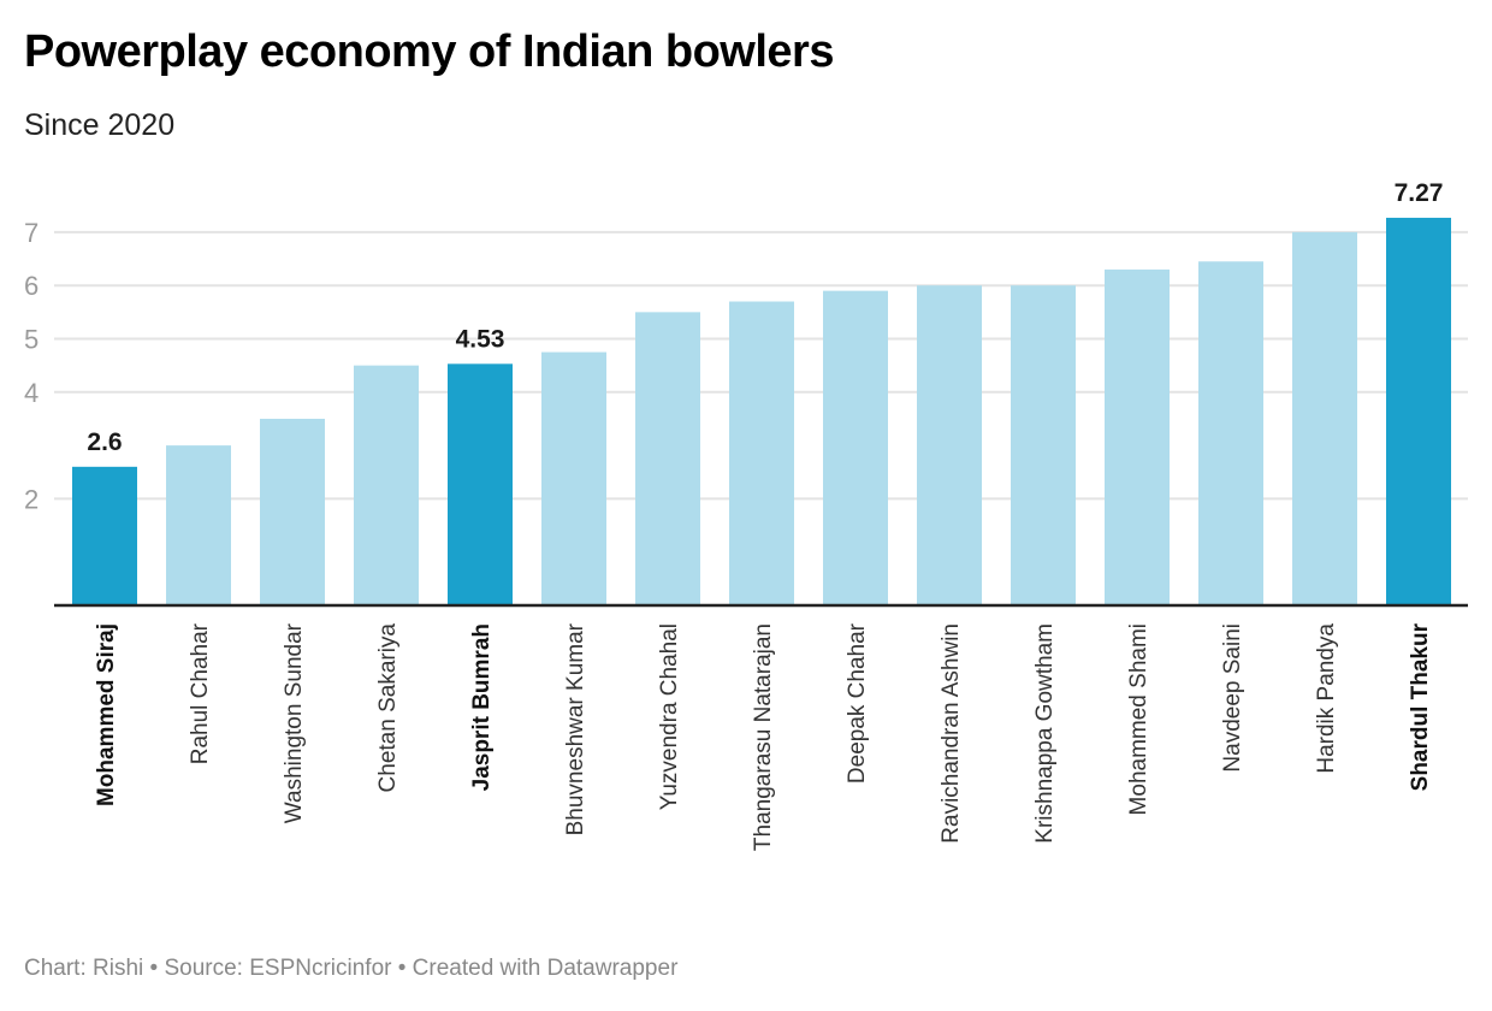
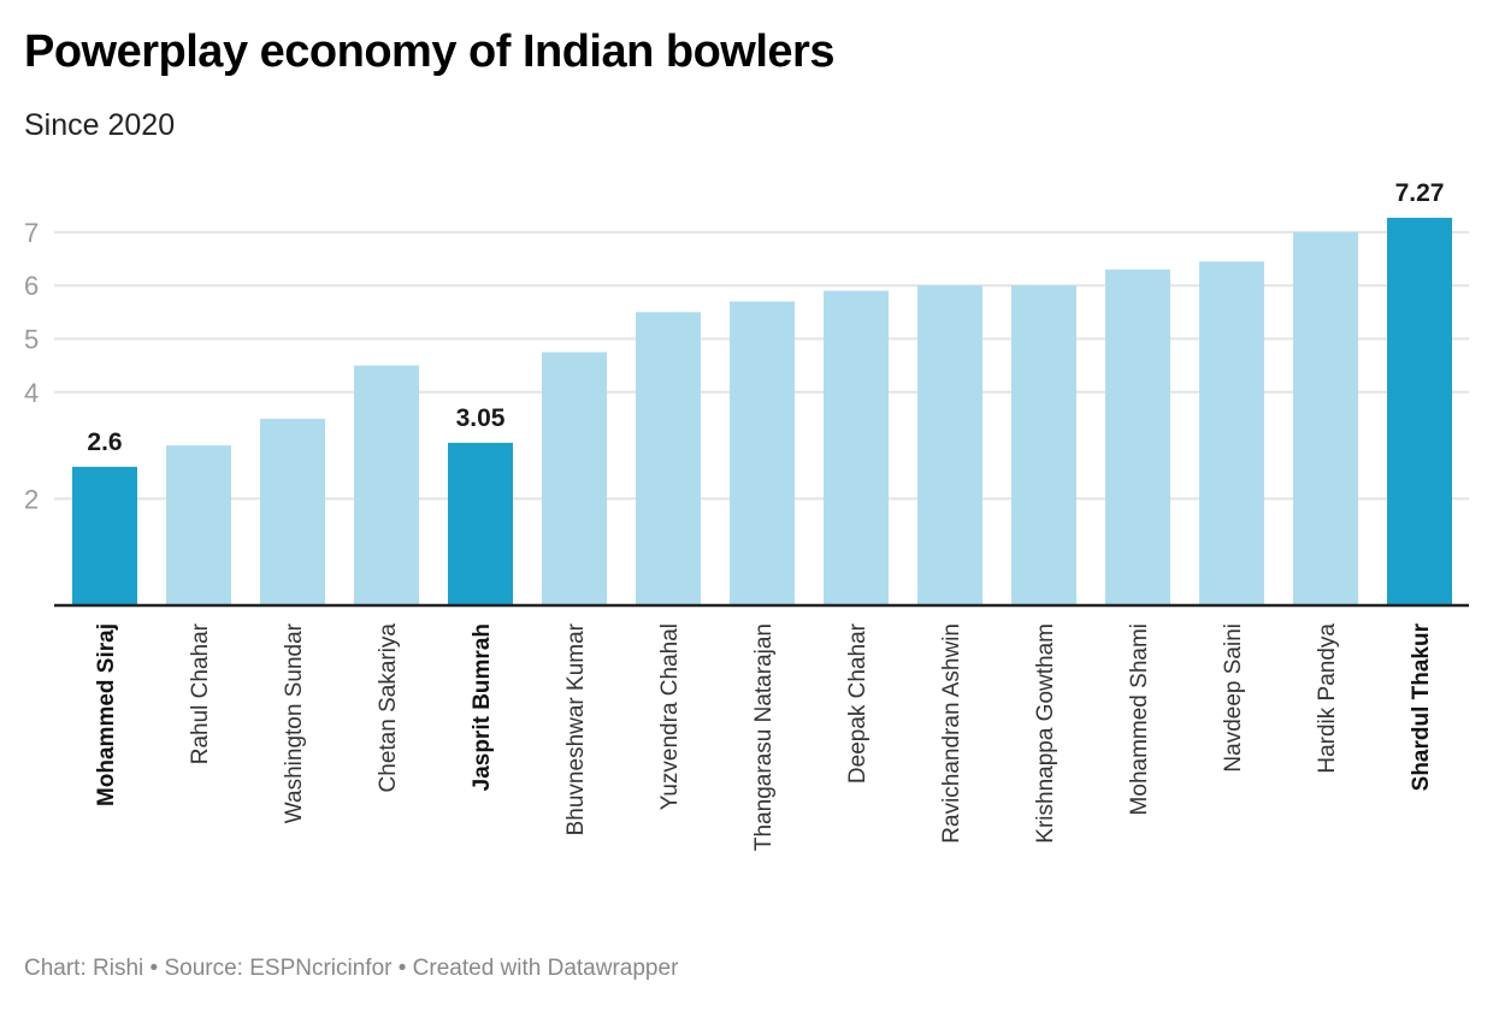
Jasprit Bumrah: 4.53 -> 3.05
